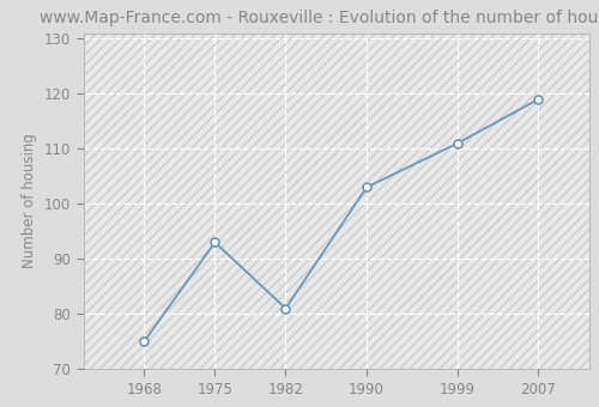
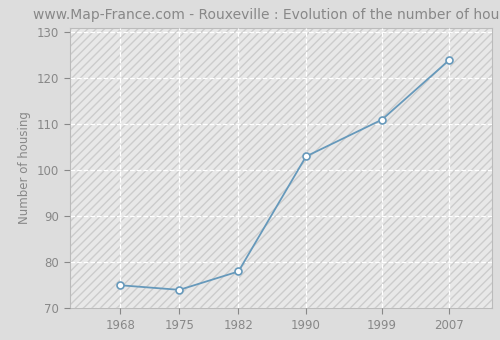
1975: 93 -> 74
1982: 81 -> 78
2007: 119 -> 124
